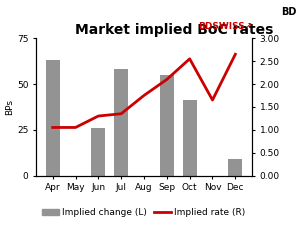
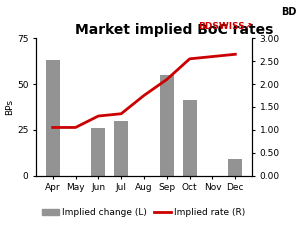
Implied change (L)/Jul: 58 -> 30
Implied rate (R)/Nov: 1.65 -> 2.60
